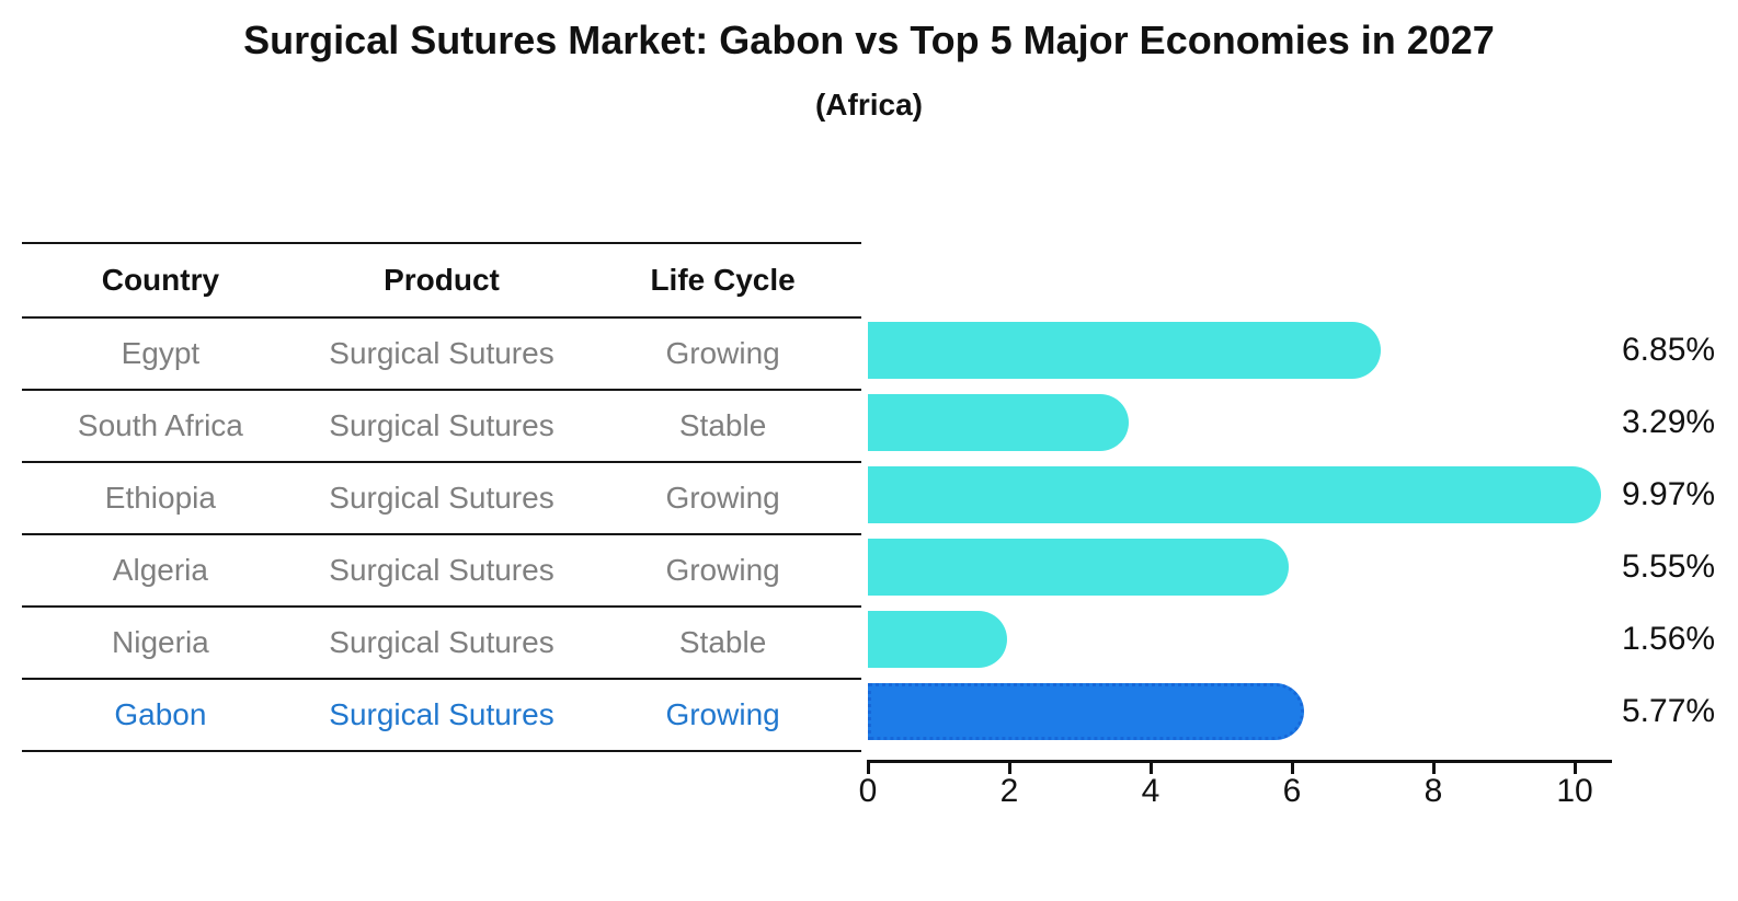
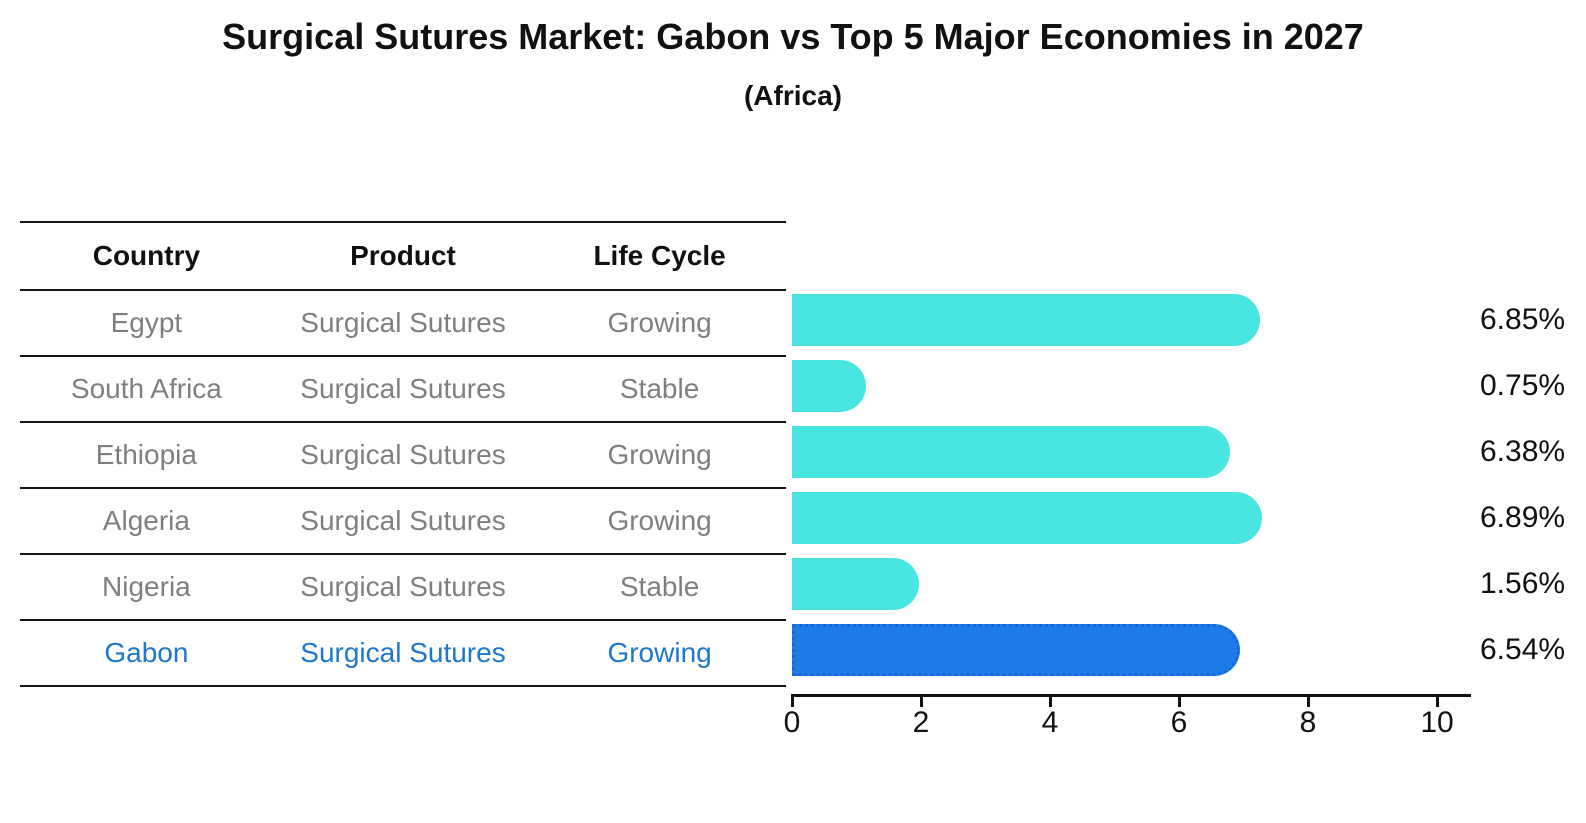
South Africa: 3.29% -> 0.75%
Ethiopia: 9.97% -> 6.38%
Algeria: 5.55% -> 6.89%
Gabon: 5.77% -> 6.54%
